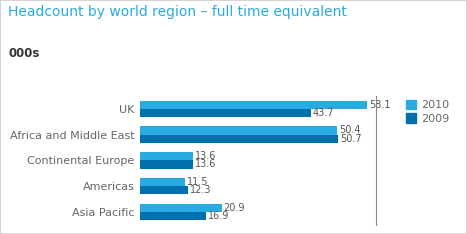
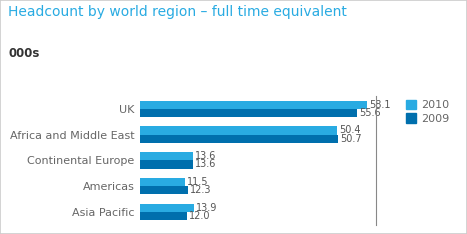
2009/UK: 43.7 -> 55.6
2010/Asia Pacific: 20.9 -> 13.9
2009/Asia Pacific: 16.9 -> 12.0
